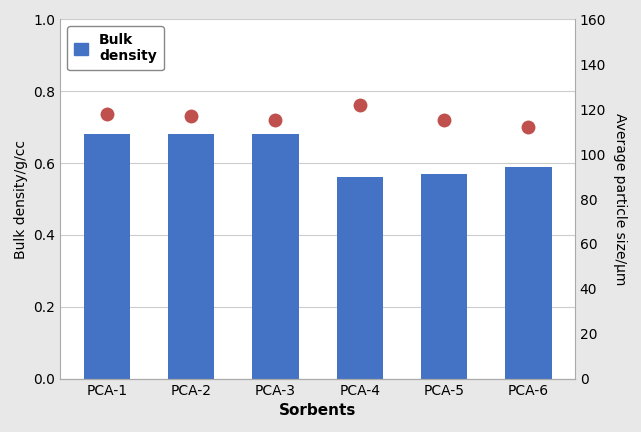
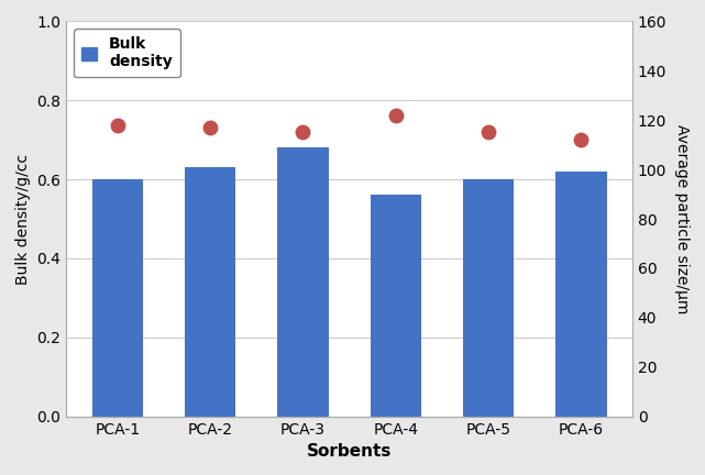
Bulk density/PCA-1: 0.68 -> 0.60
Bulk density/PCA-2: 0.68 -> 0.63
Bulk density/PCA-5: 0.57 -> 0.60
Bulk density/PCA-6: 0.59 -> 0.62
